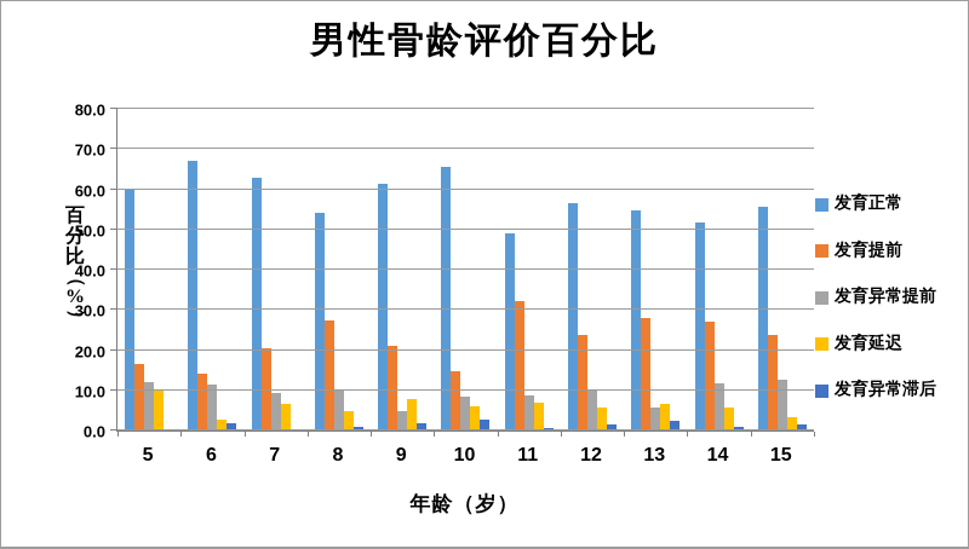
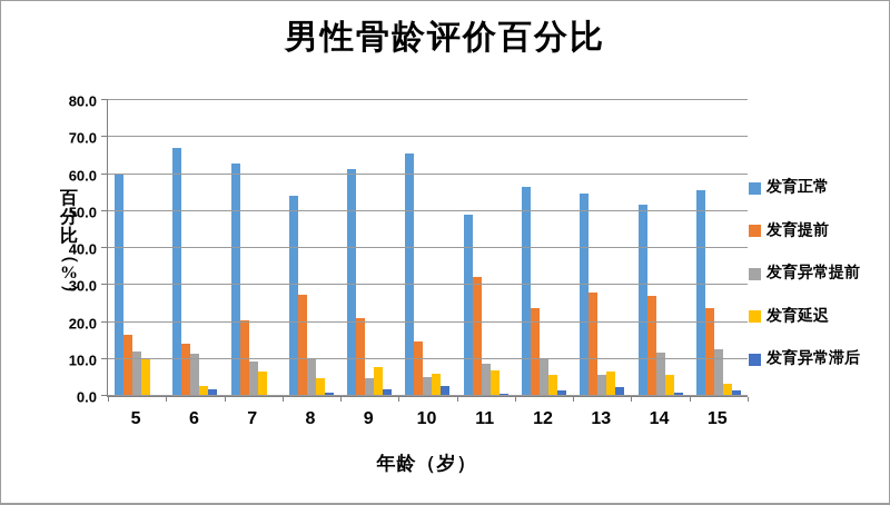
发育异常提前/10: 8 -> 5
